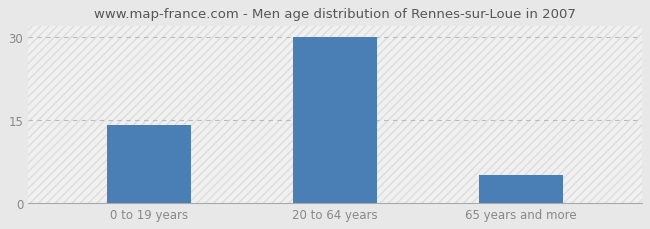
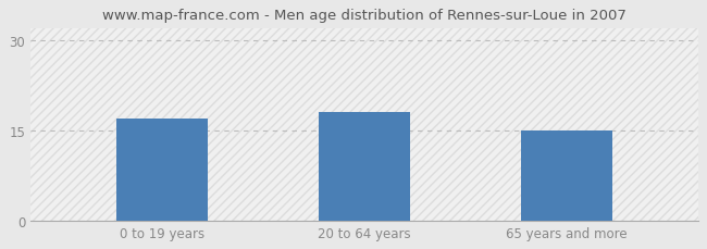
0 to 19 years: 14 -> 17
20 to 64 years: 30 -> 18
65 years and more: 5 -> 15
